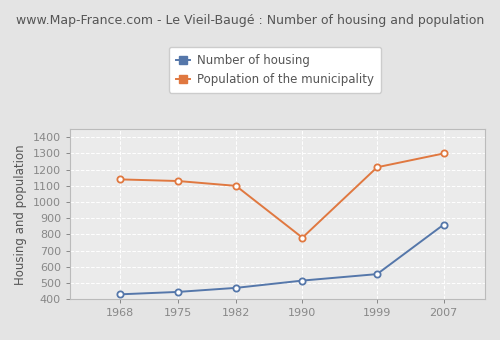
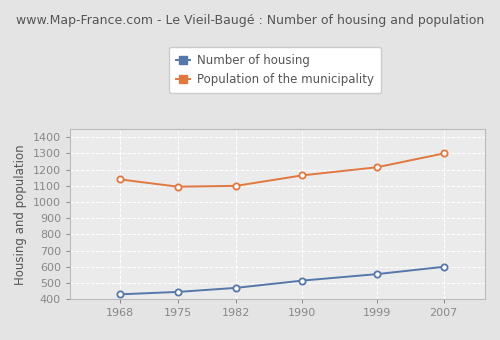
Population of the municipality/1975: 1130 -> 1100
Population of the municipality/1990: 780 -> 1160
Number of housing/2007: 860 -> 600
